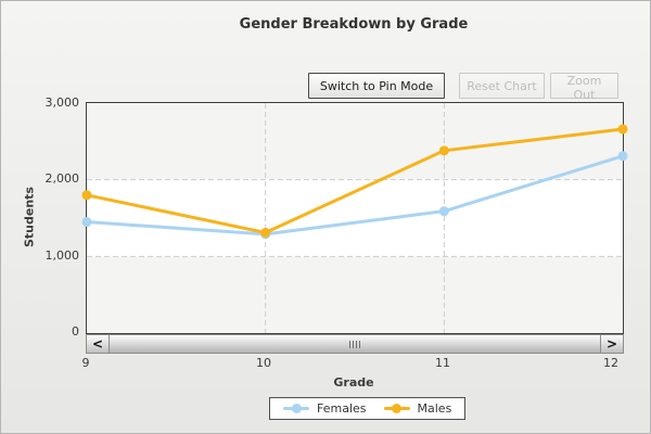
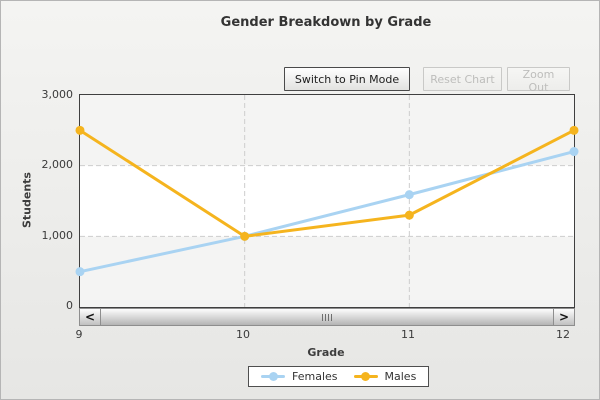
Females/9: 1400 -> 500
Males/9: 1800 -> 2500
Females/10: 1300 -> 1000
Males/10: 1300 -> 1000
Males/11: 2400 -> 1300
Females/12: 2300 -> 2200
Males/12: 2700 -> 2500
